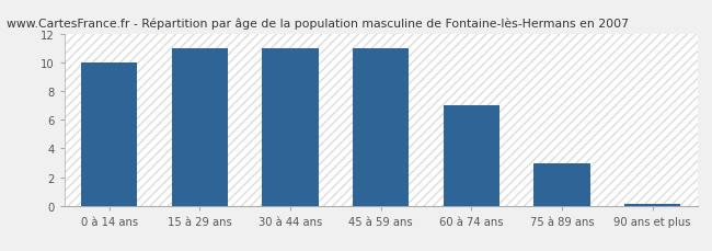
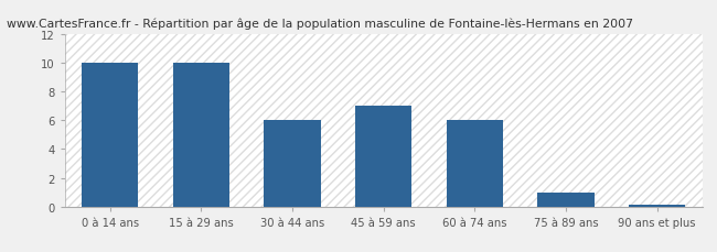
15 à 29 ans: 11.0 -> 10.0
30 à 44 ans: 11.0 -> 6.0
45 à 59 ans: 11.0 -> 7.0
60 à 74 ans: 7.0 -> 6.0
75 à 89 ans: 3.0 -> 1.0
